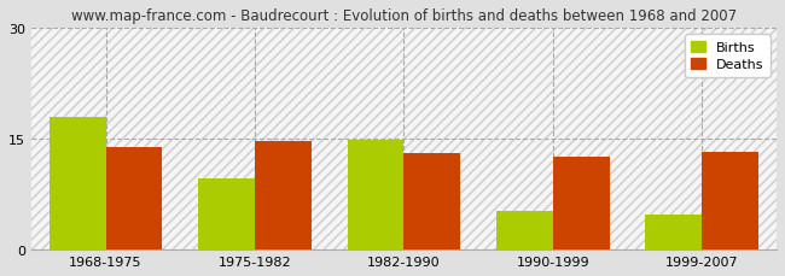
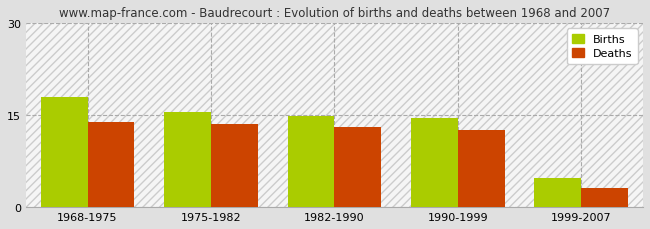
Births/1975-1982: 9.6 -> 15.5
Deaths/1975-1982: 14.6 -> 13.5
Births/1990-1999: 5.2 -> 14.5
Deaths/1999-2007: 13.2 -> 3.2
